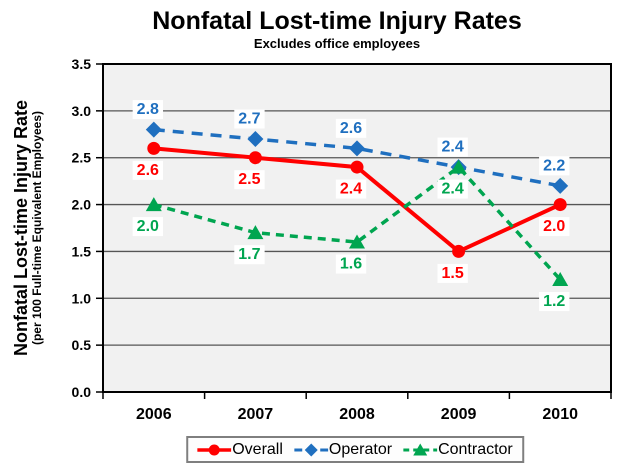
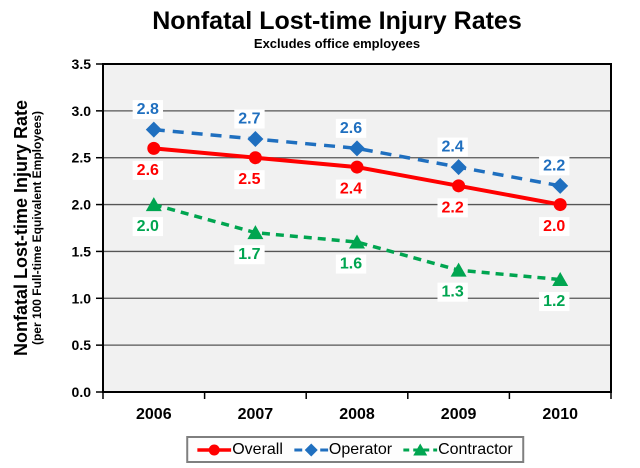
Overall/2009: 1.5 -> 2.2
Contractor/2009: 2.4 -> 1.3
